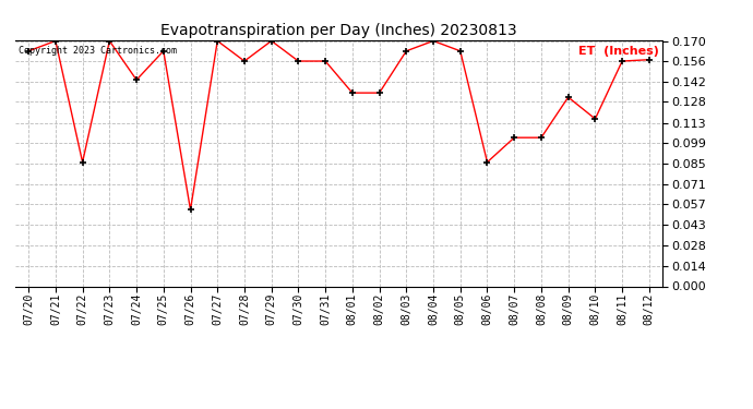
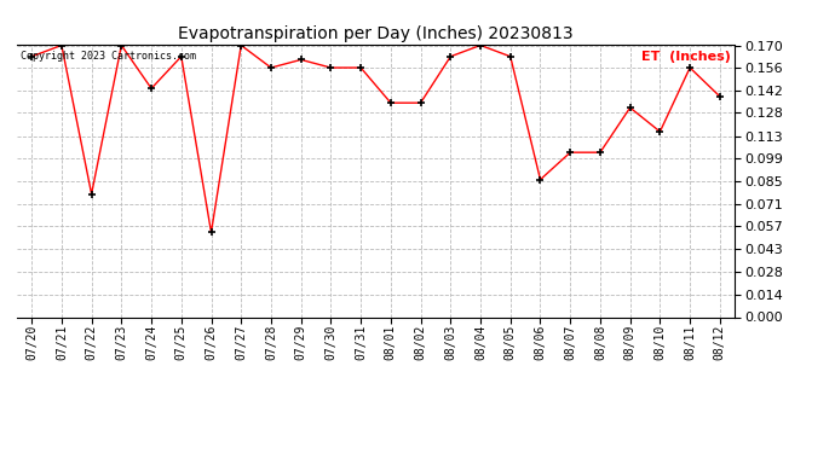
07/22: 0.086 -> 0.077
07/29: 0.170 -> 0.161
08/12: 0.157 -> 0.138
